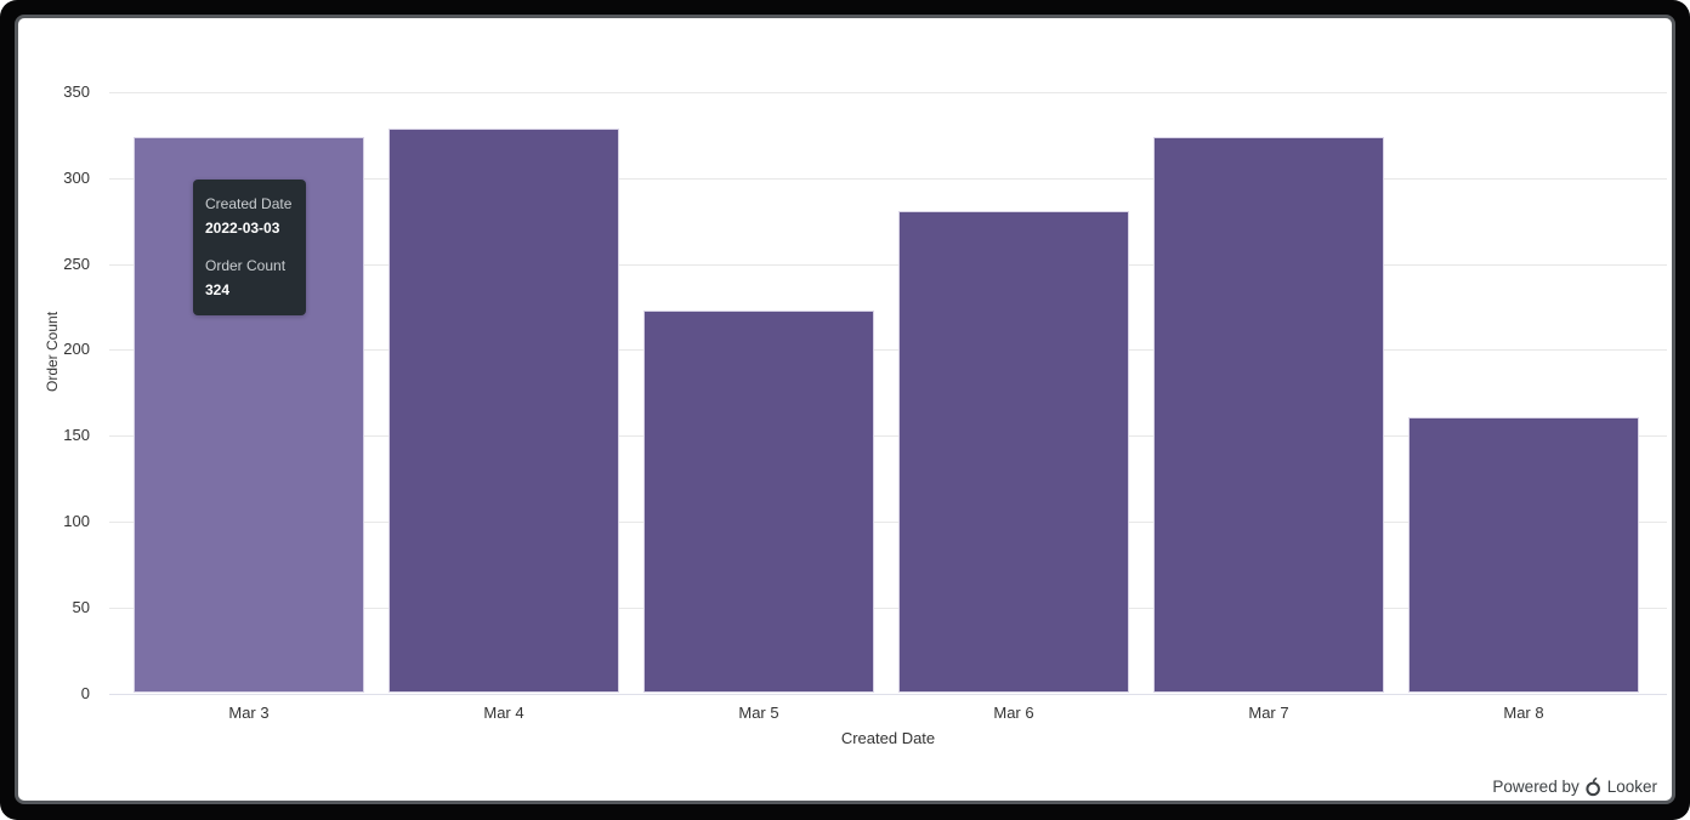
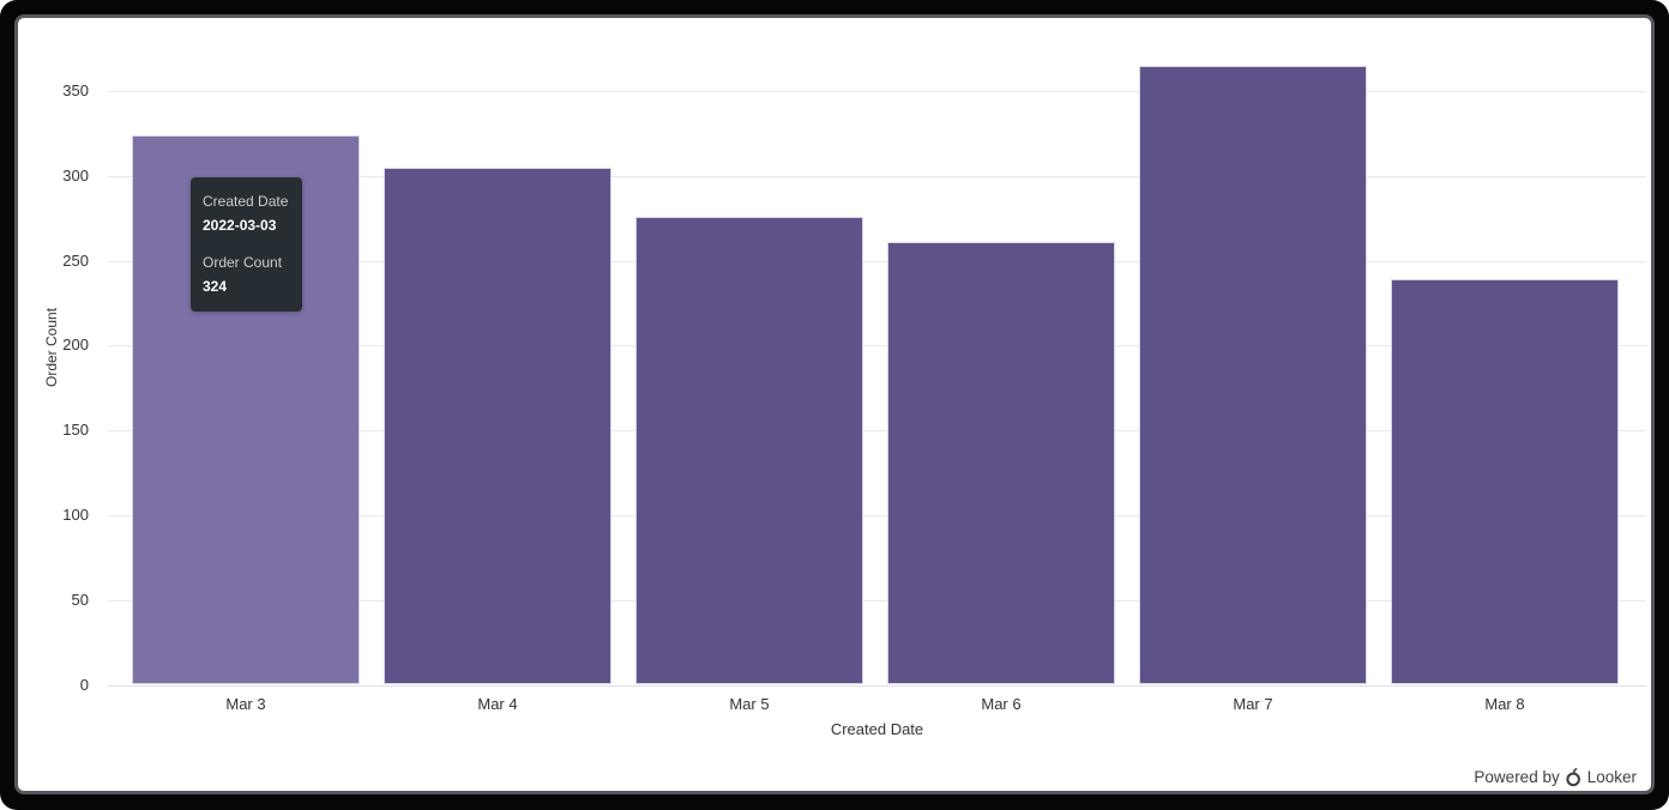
Mar 4: 329 -> 305
Mar 5: 223 -> 276
Mar 6: 281 -> 261
Mar 7: 324 -> 365
Mar 8: 161 -> 239
